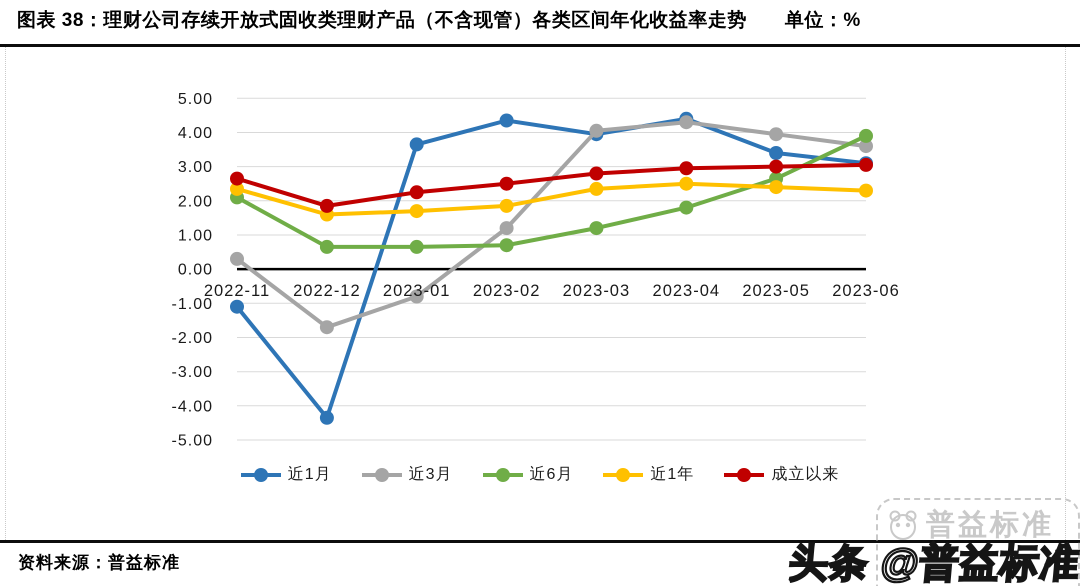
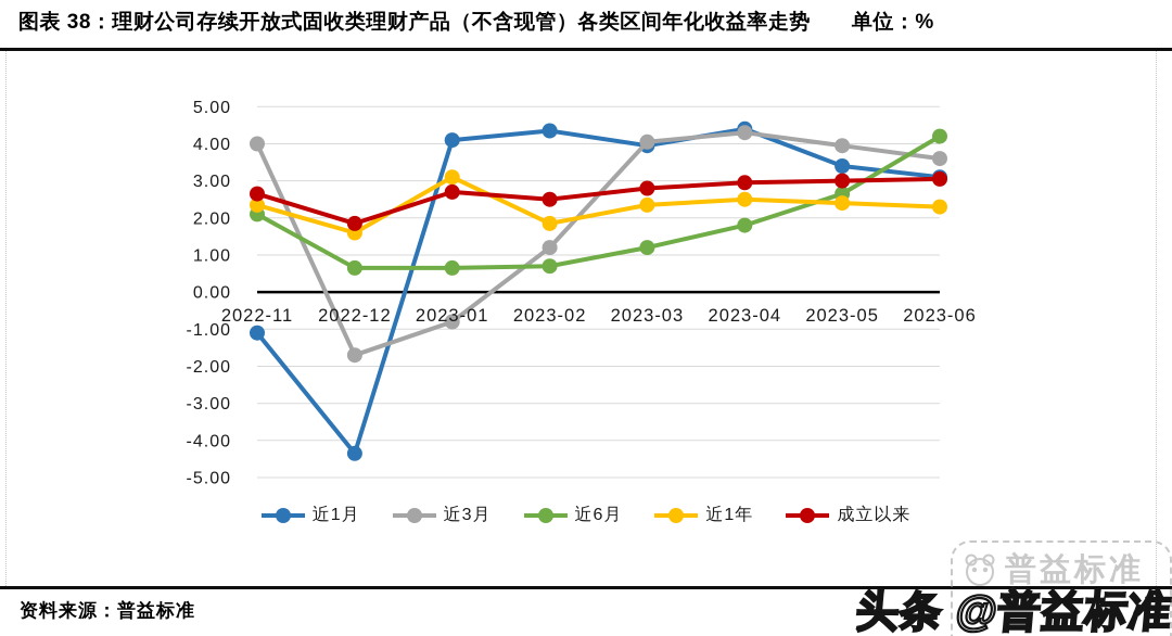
近3月/2022-11: 0.3 -> 4.0
近1月/2023-01: 3.6 -> 4.1
近1年/2023-01: 1.7 -> 3.1
成立以来/2023-01: 2.2 -> 2.7
近6月/2023-06: 3.9 -> 4.2
